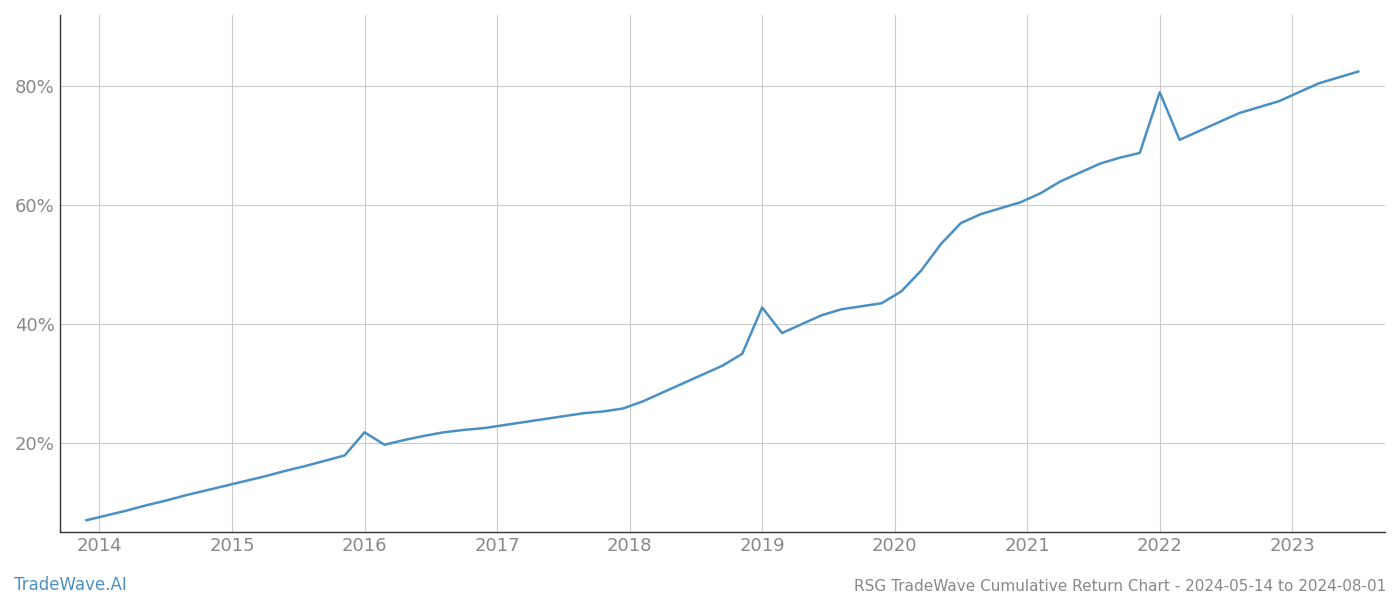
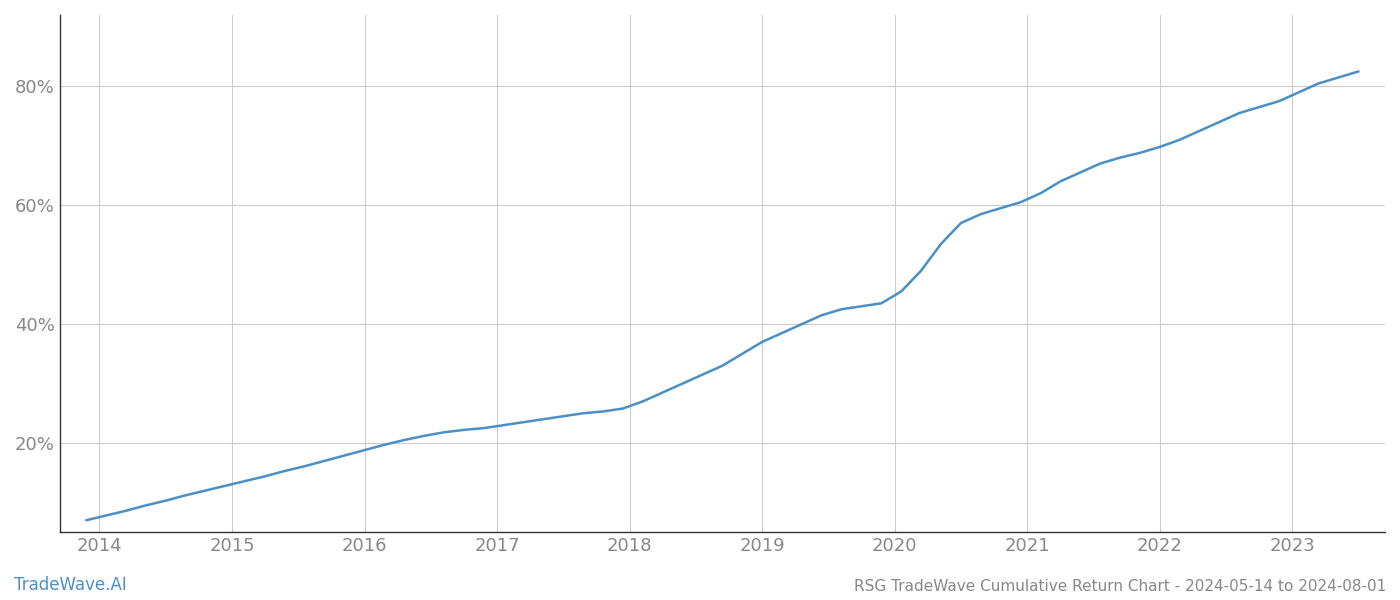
2016: 21.8% -> 18.8%
2019: 42.8% -> 37.0%
2022: 79.0% -> 69.8%
